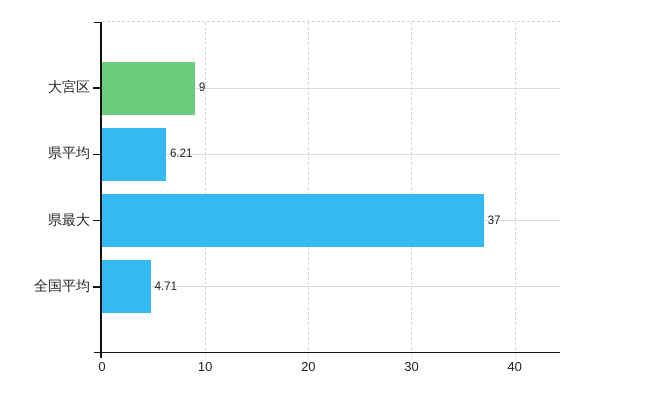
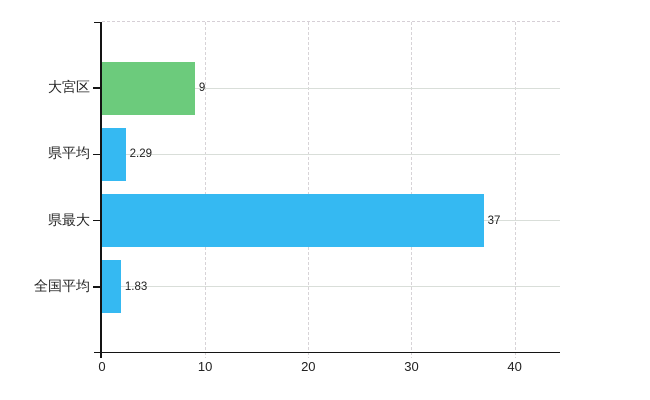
県平均: 6.21 -> 2.29
全国平均: 4.71 -> 1.83
